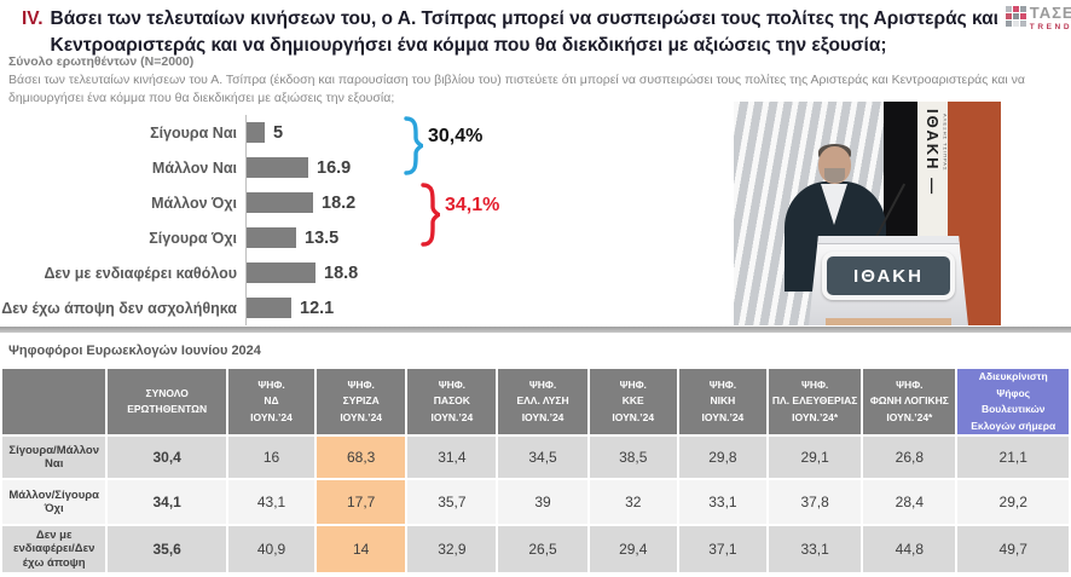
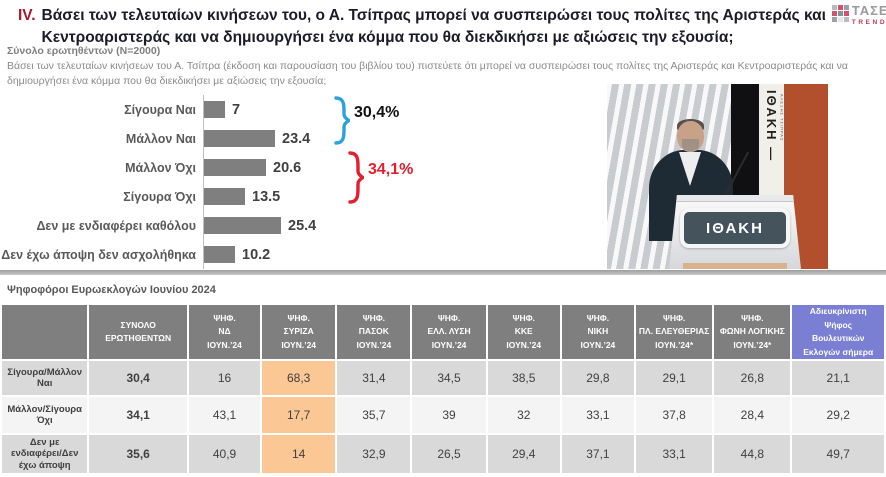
Σίγουρα Ναι: 5 -> 7
Μάλλον Ναι: 16.9 -> 23.4
Μάλλον Όχι: 18.2 -> 20.6
Δεν με ενδιαφέρει καθόλου: 18.8 -> 25.4
Δεν έχω άποψη δεν ασχολήθηκα: 12.1 -> 10.2
